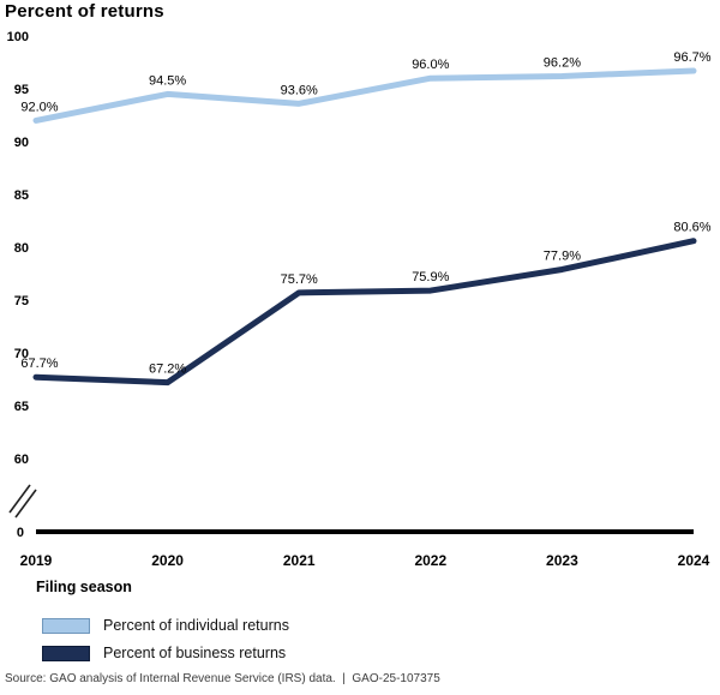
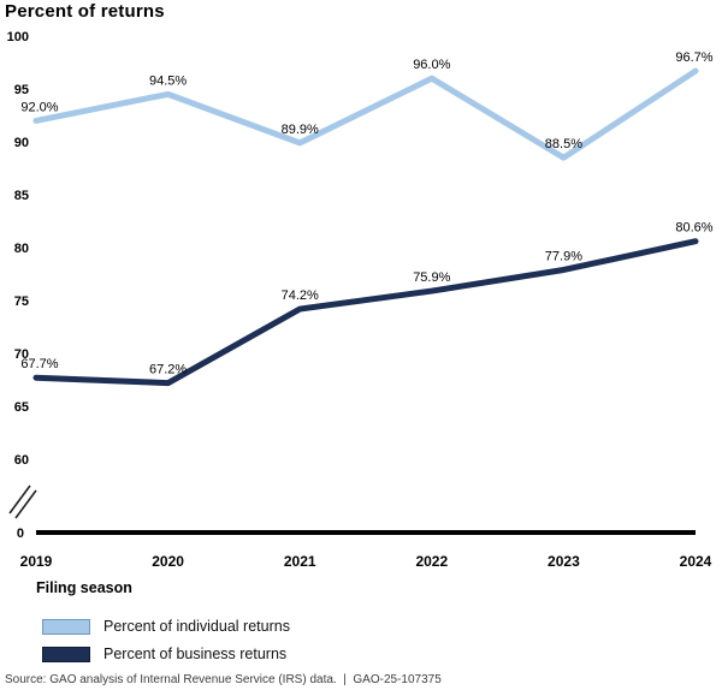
Percent of individual returns/2021: 93.6% -> 89.9%
Percent of business returns/2021: 75.7% -> 74.2%
Percent of individual returns/2023: 96.2% -> 88.5%
